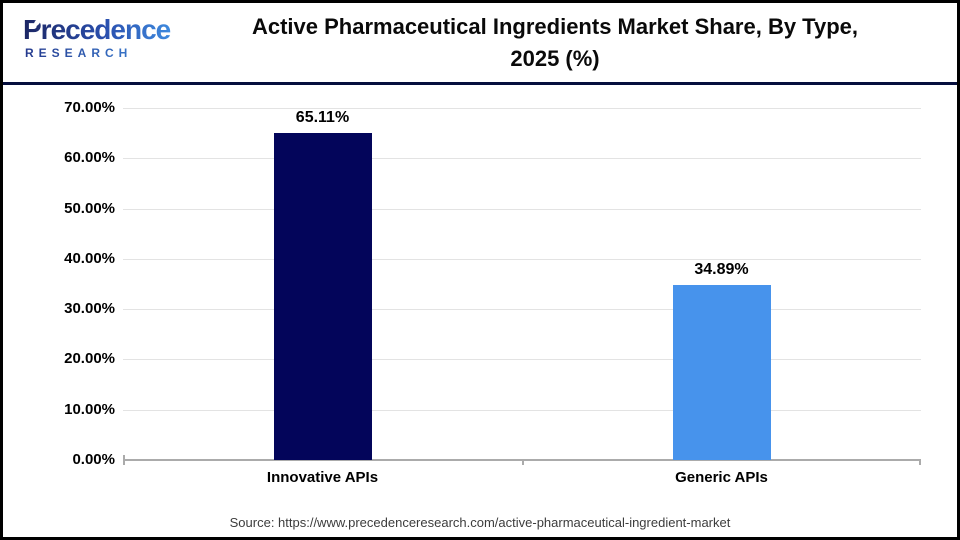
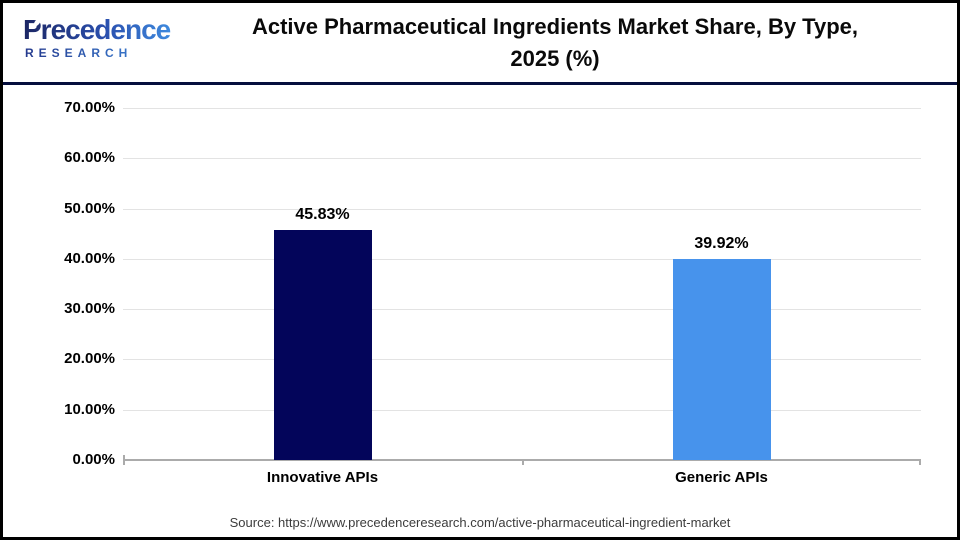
Innovative APIs: 65.11% -> 45.83%
Generic APIs: 34.89% -> 39.92%
